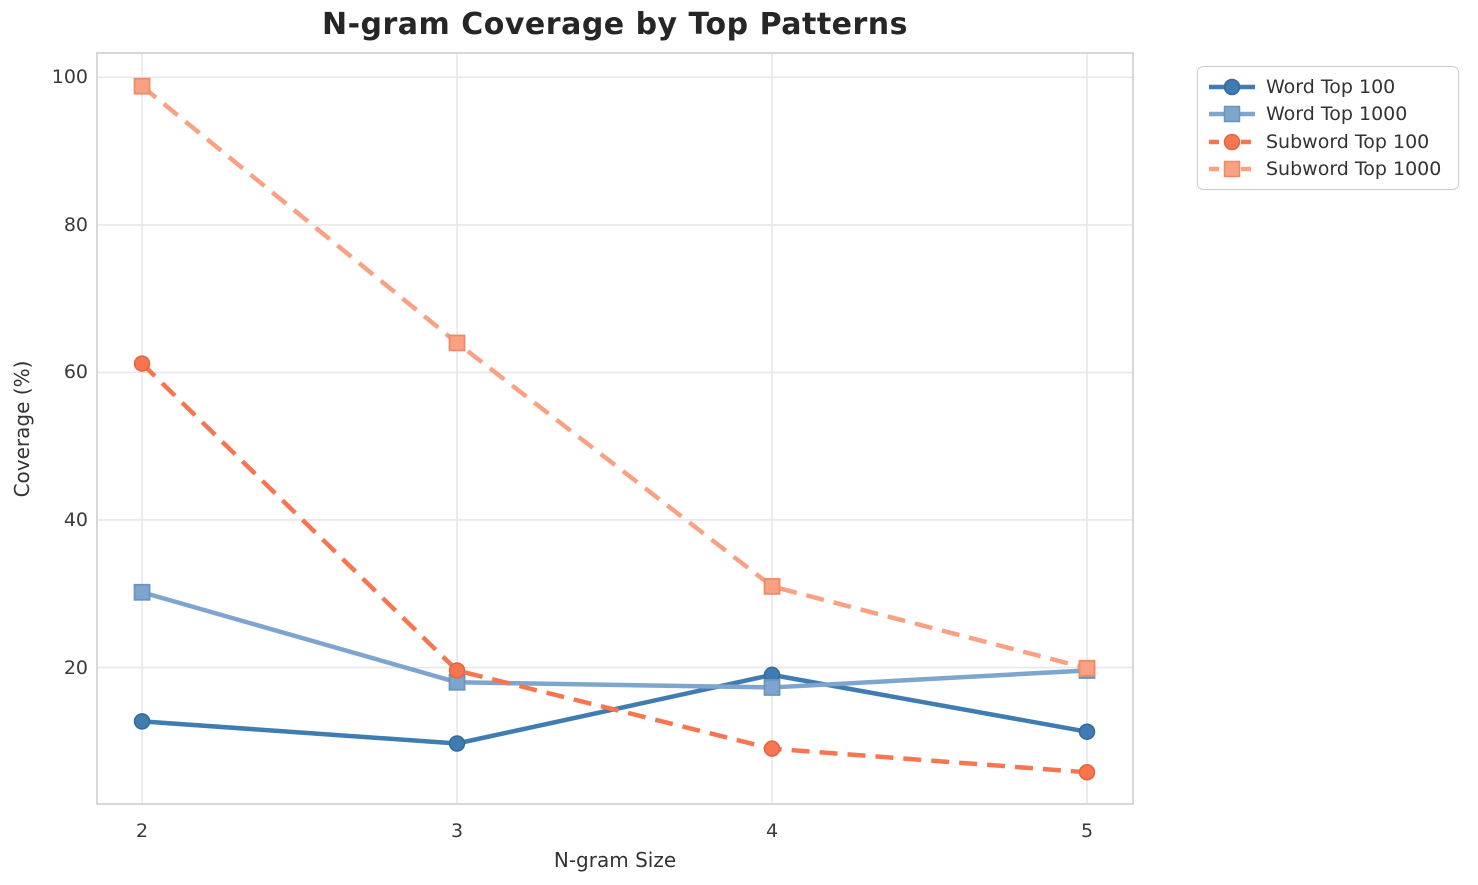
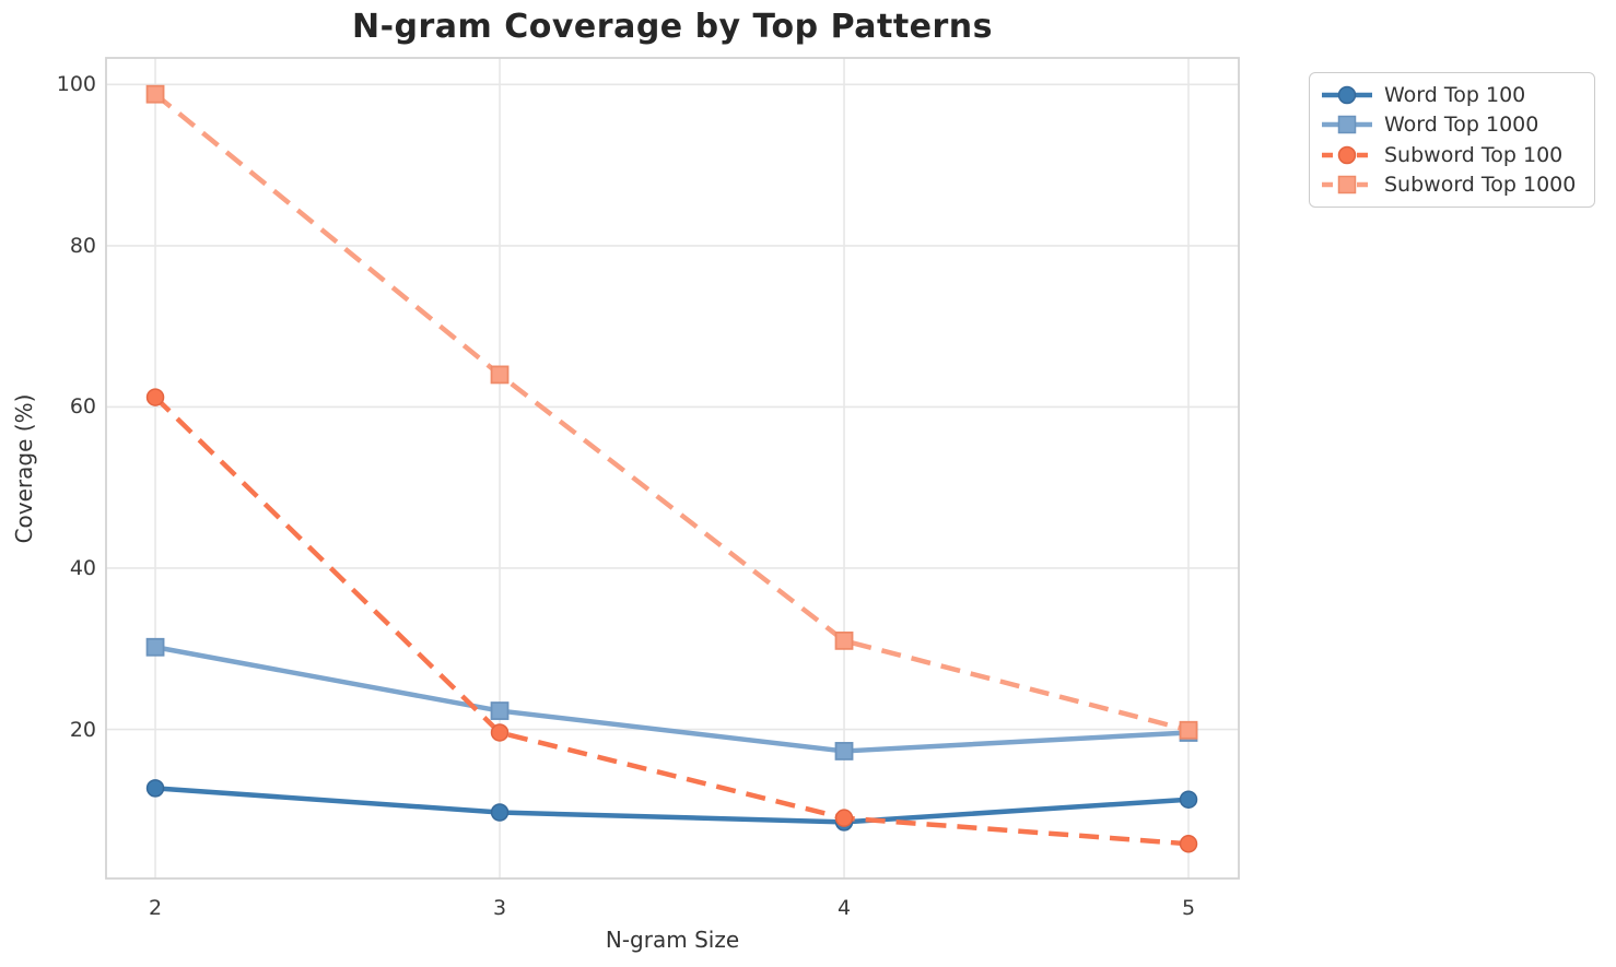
Word Top 1000/3: 18 -> 22
Word Top 100/4: 19 -> 8
